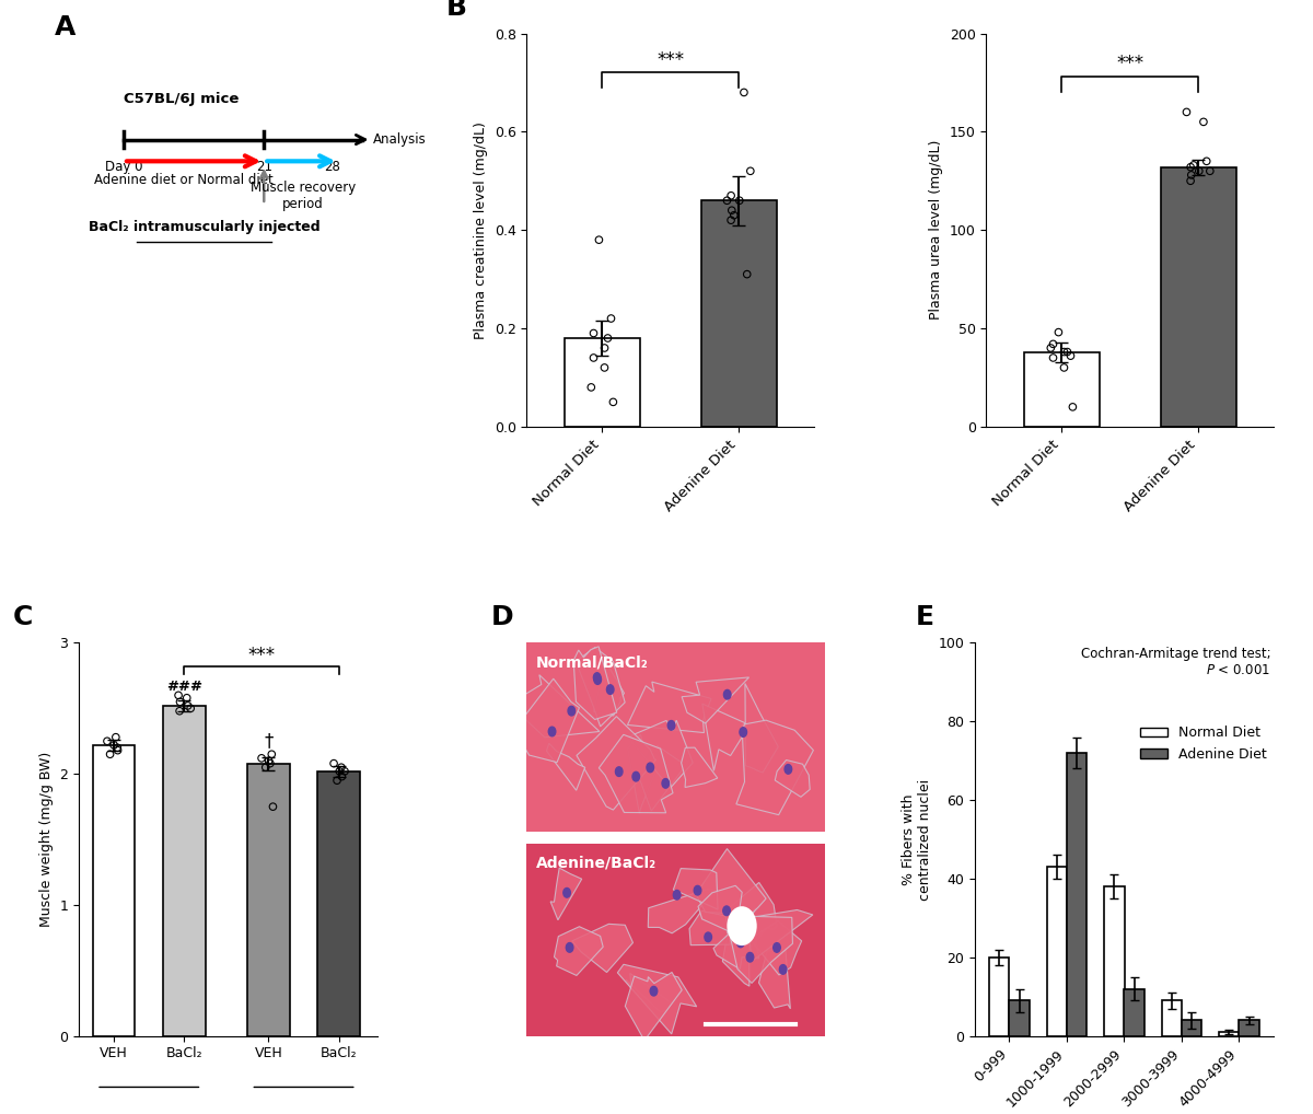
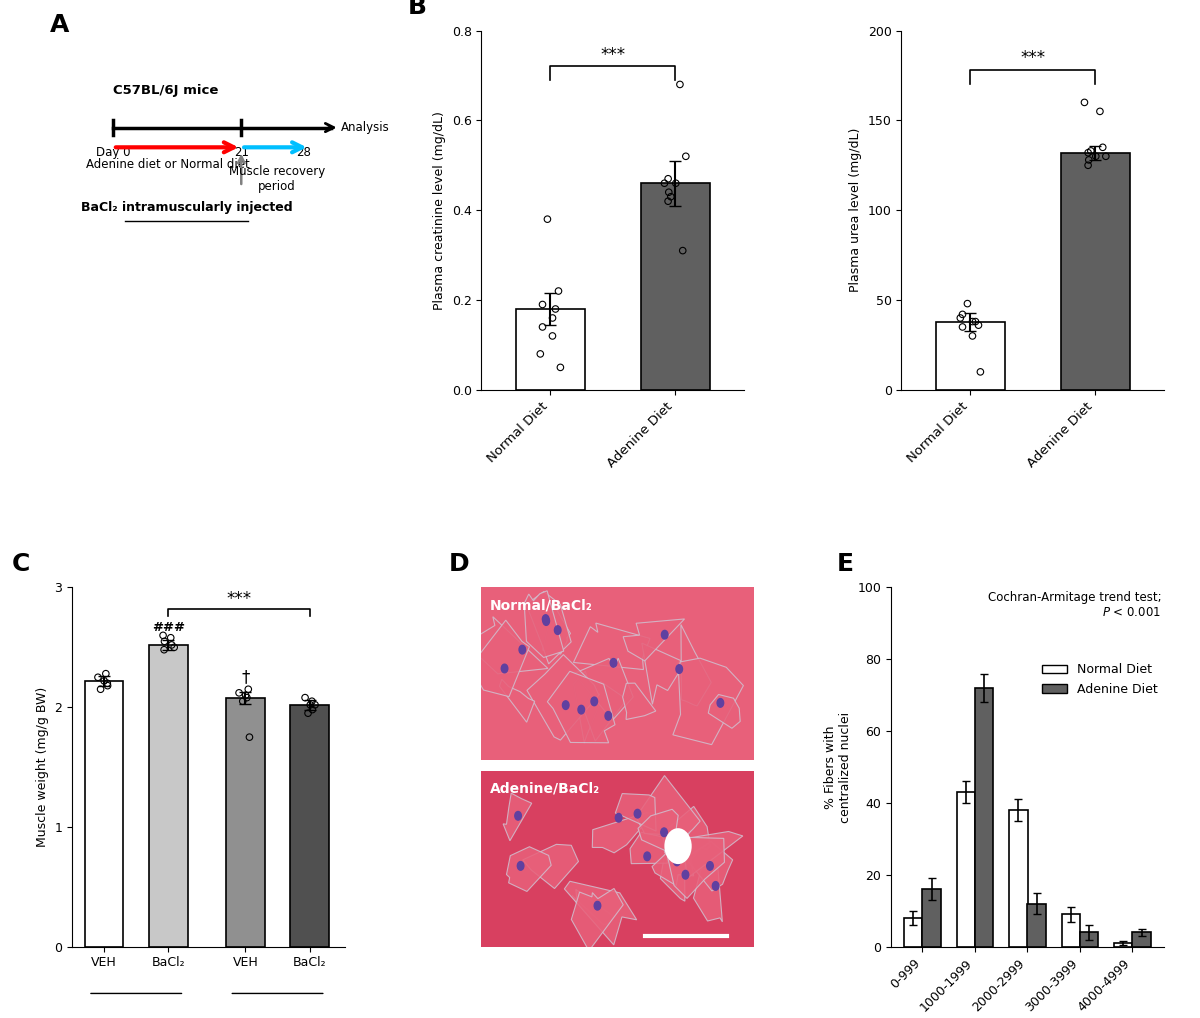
Normal Diet/0-999: 20 -> 8
Adenine Diet/0-999: 9 -> 16
